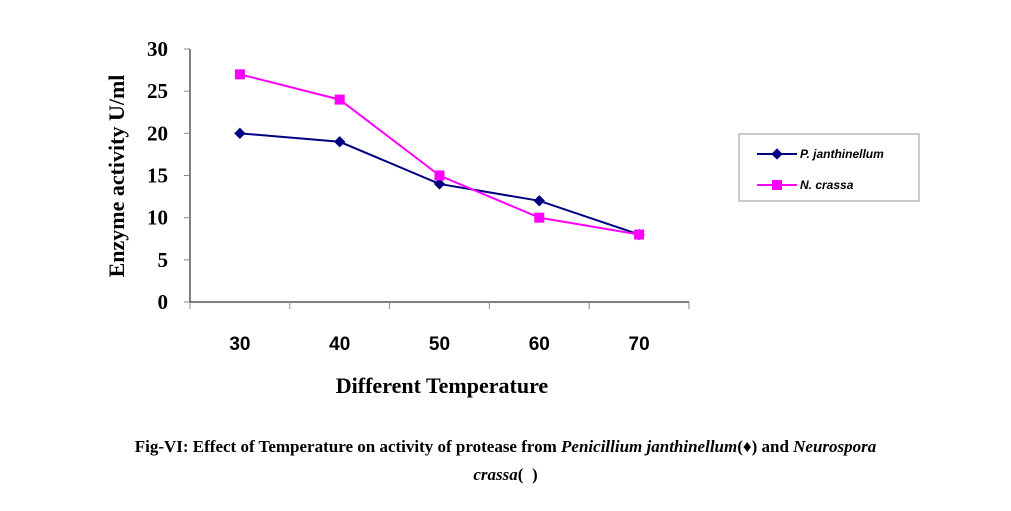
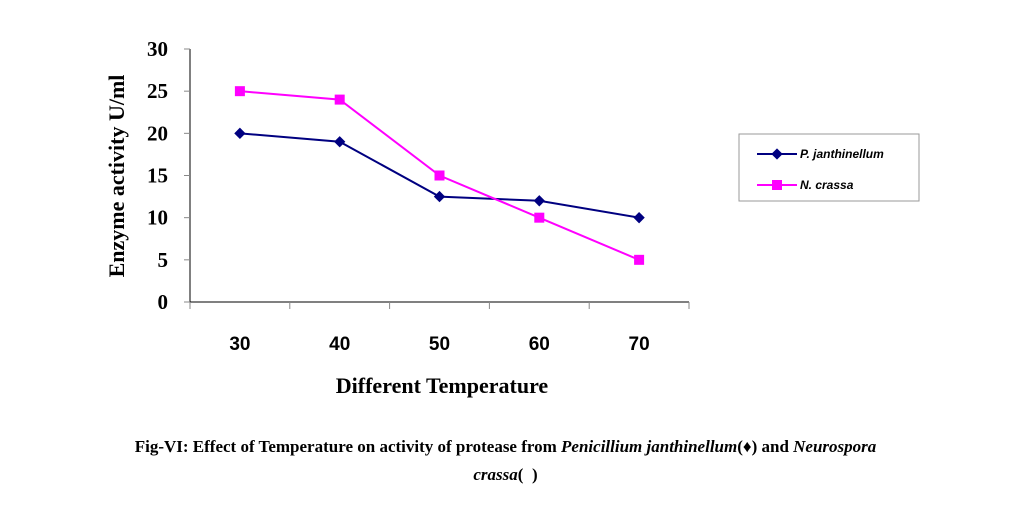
N. crassa/30: 27 -> 25
P. janthinellum/50: 14 -> 12
P. janthinellum/70: 8 -> 10
N. crassa/70: 8 -> 5
